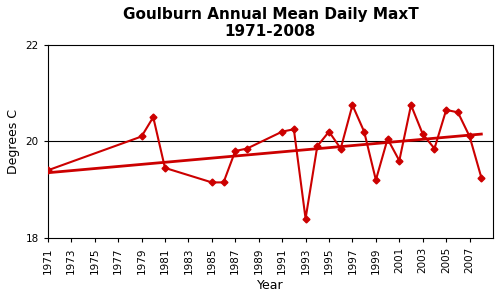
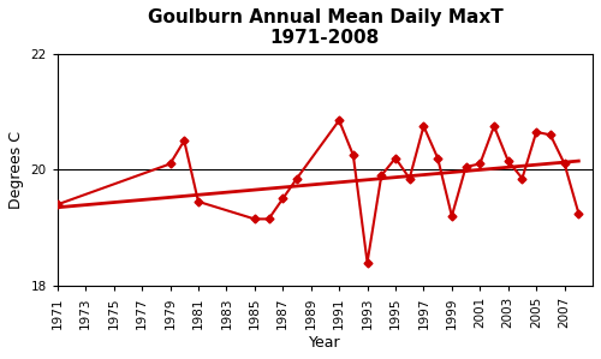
1987: 19.80 -> 19.50
1991: 20.20 -> 20.85
2001: 19.60 -> 20.10
